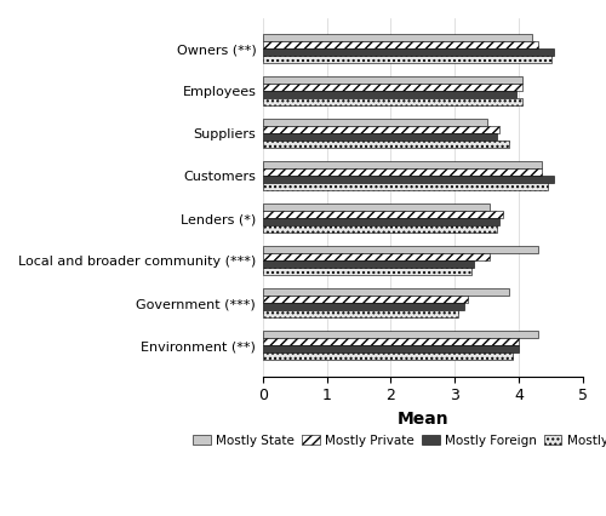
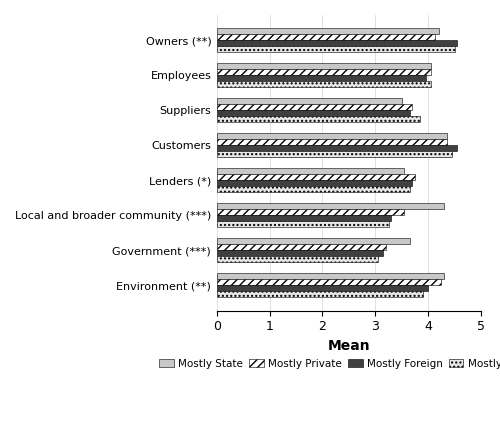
Mostly Private/Owners (**): 4.30 -> 4.12
Mostly State/Government (***): 3.85 -> 3.66
Mostly Private/Environment (**): 4.00 -> 4.24
